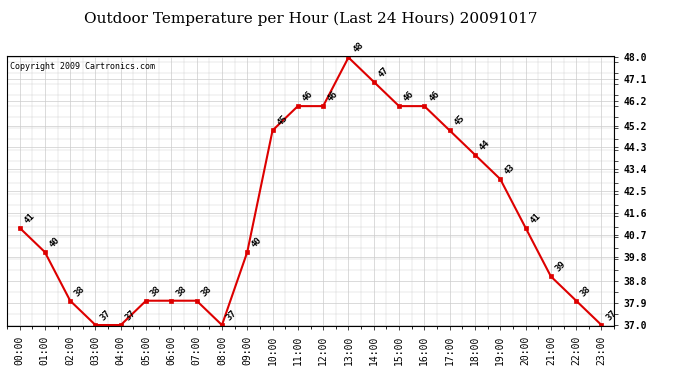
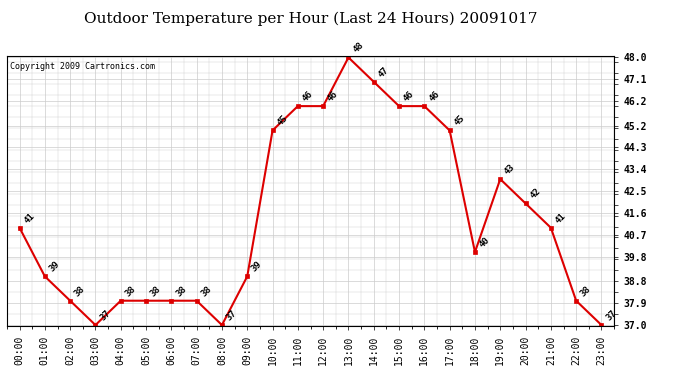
01:00: 40 -> 39
04:00: 37 -> 38
09:00: 40 -> 39
18:00: 44 -> 40
20:00: 41 -> 42
21:00: 39 -> 41
